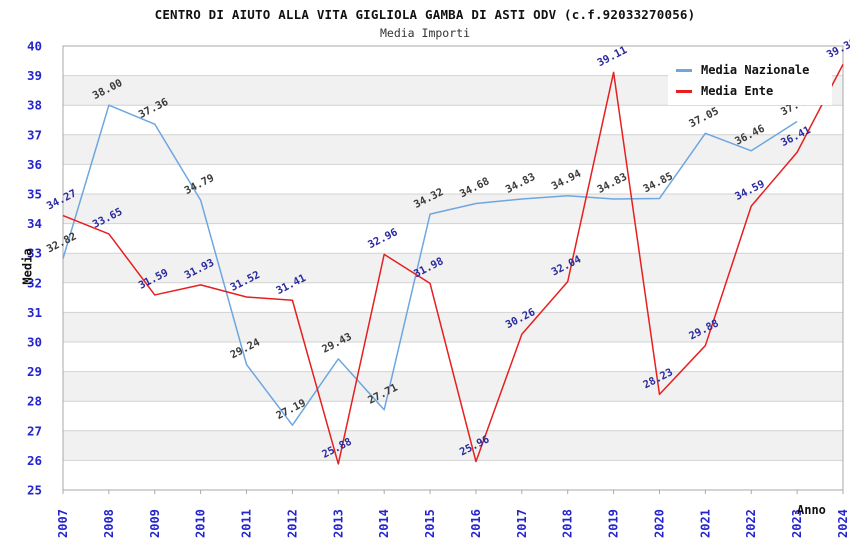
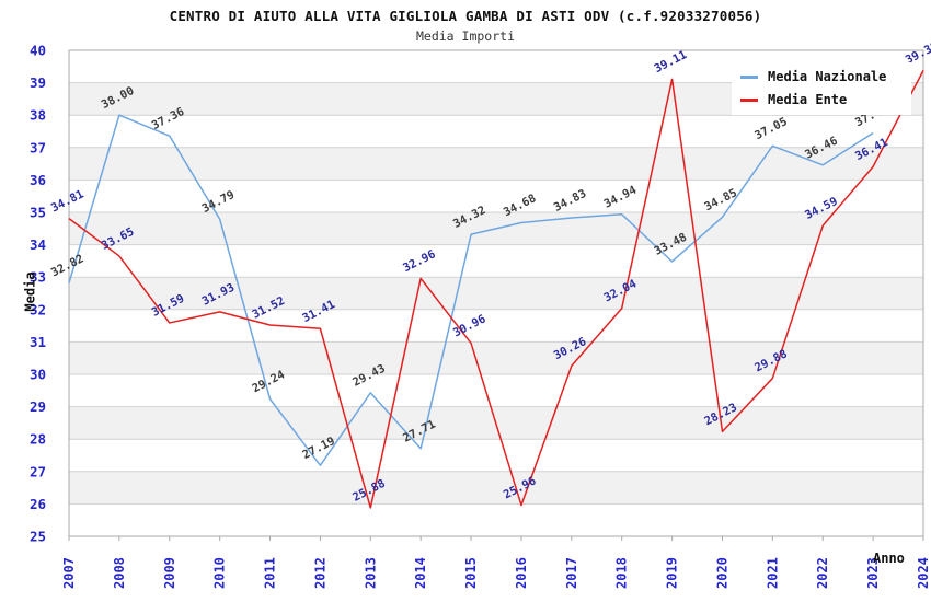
Media Ente/2007: 34.27 -> 34.81
Media Ente/2015: 31.98 -> 30.96
Media Nazionale/2019: 34.83 -> 33.48
